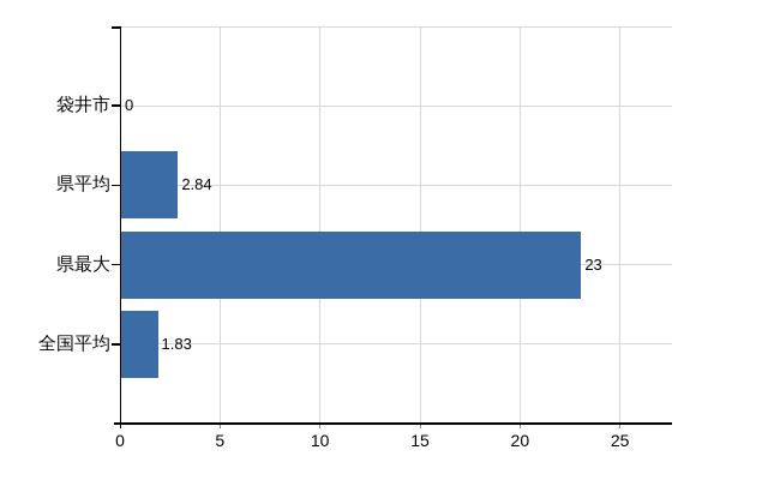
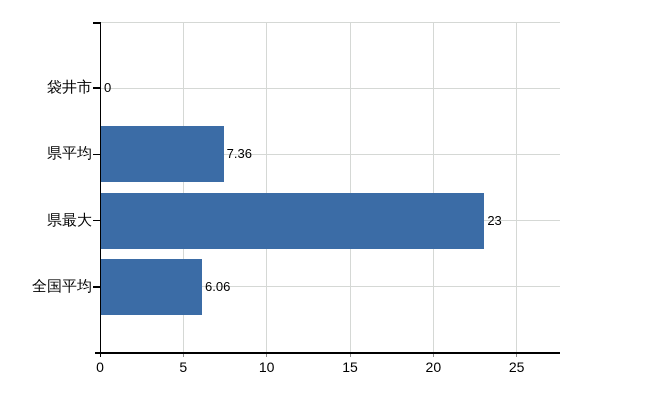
県平均: 2.84 -> 7.36
全国平均: 1.83 -> 6.06
